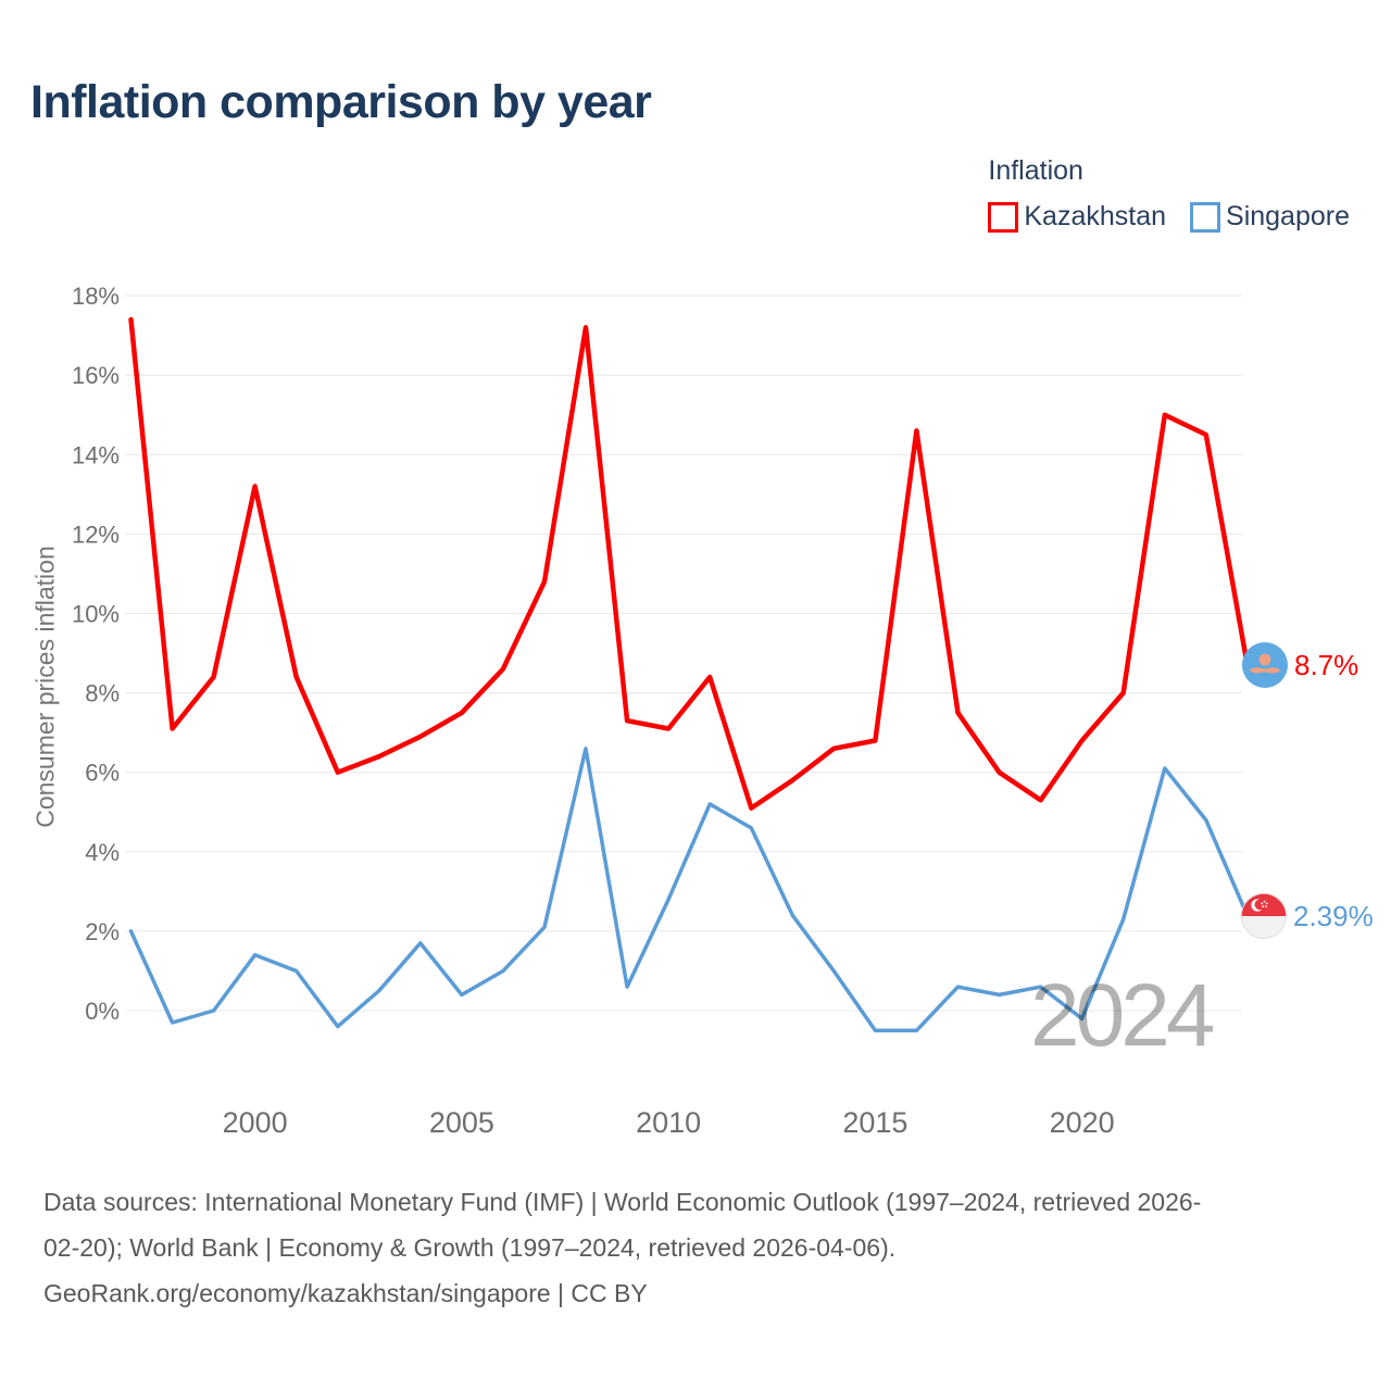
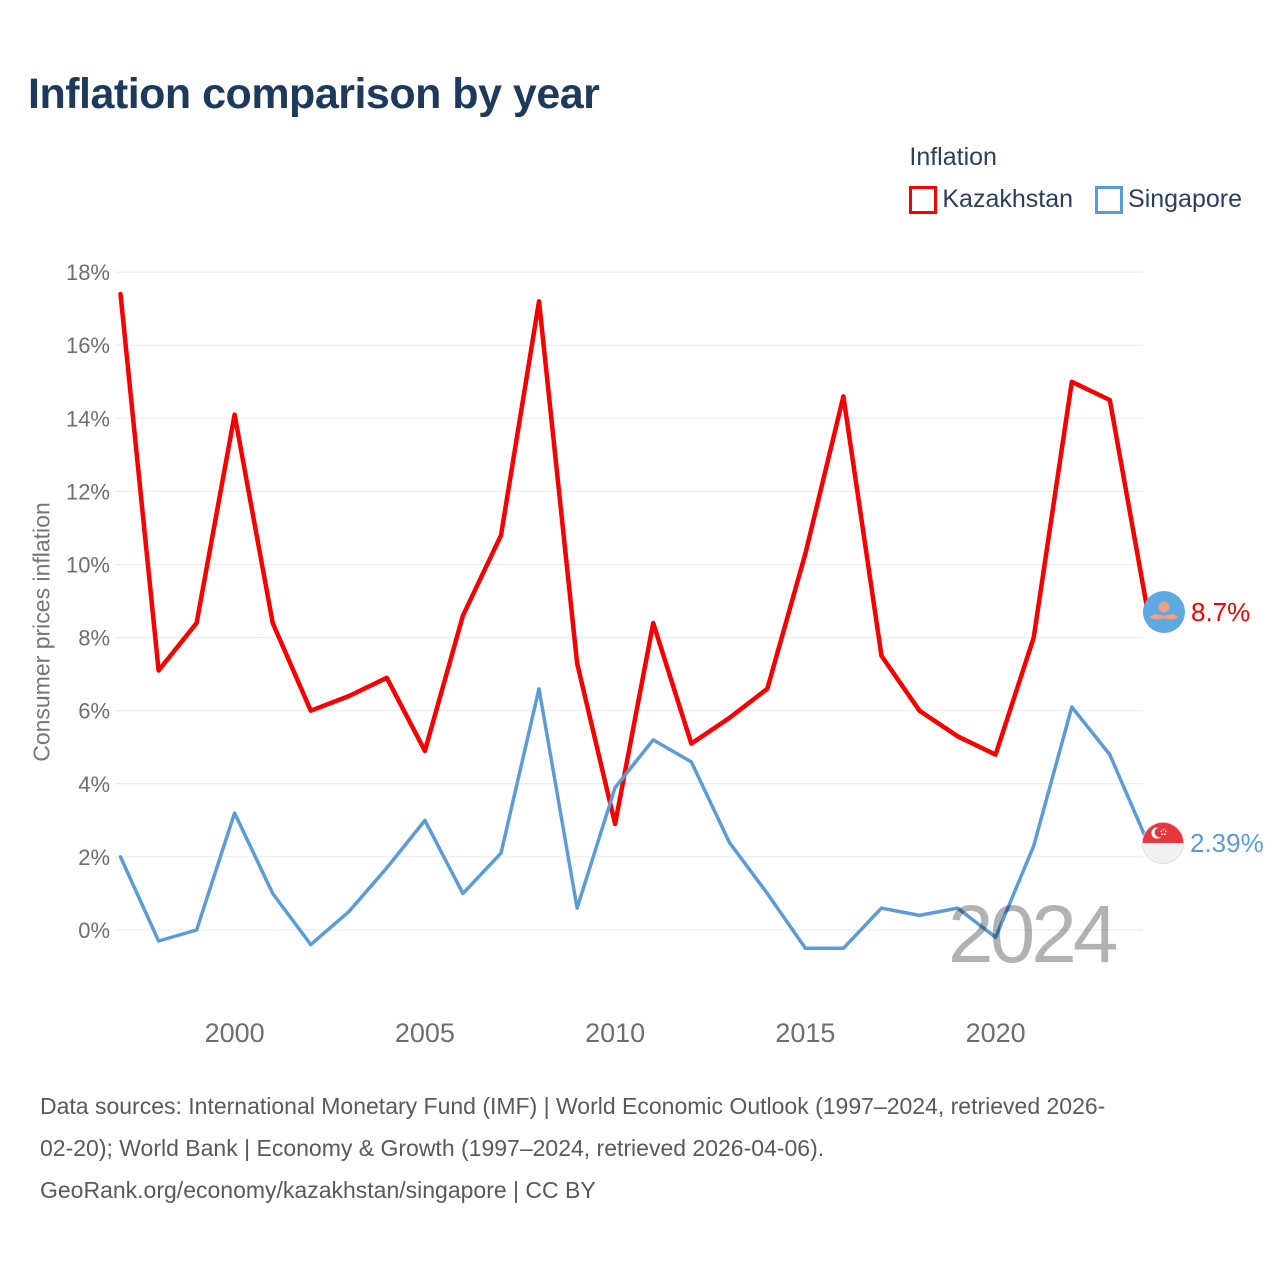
Kazakhstan/2000: 13.2% -> 14.1%
Singapore/2000: 1.4% -> 3.2%
Kazakhstan/2005: 7.5% -> 4.9%
Singapore/2005: 0.4% -> 3.0%
Kazakhstan/2010: 7.1% -> 2.9%
Singapore/2010: 2.8% -> 3.9%
Kazakhstan/2015: 6.8% -> 10.3%
Kazakhstan/2020: 6.8% -> 4.8%
